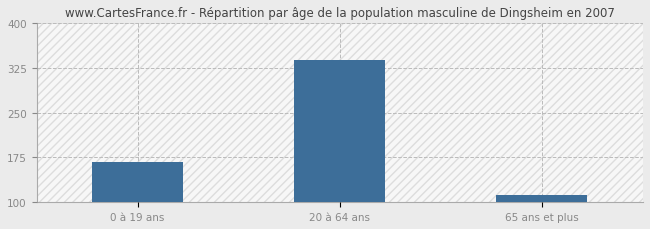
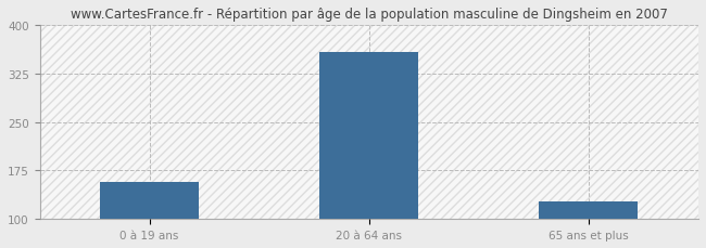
0 à 19 ans: 168 -> 158
20 à 64 ans: 338 -> 358
65 ans et plus: 113 -> 128
